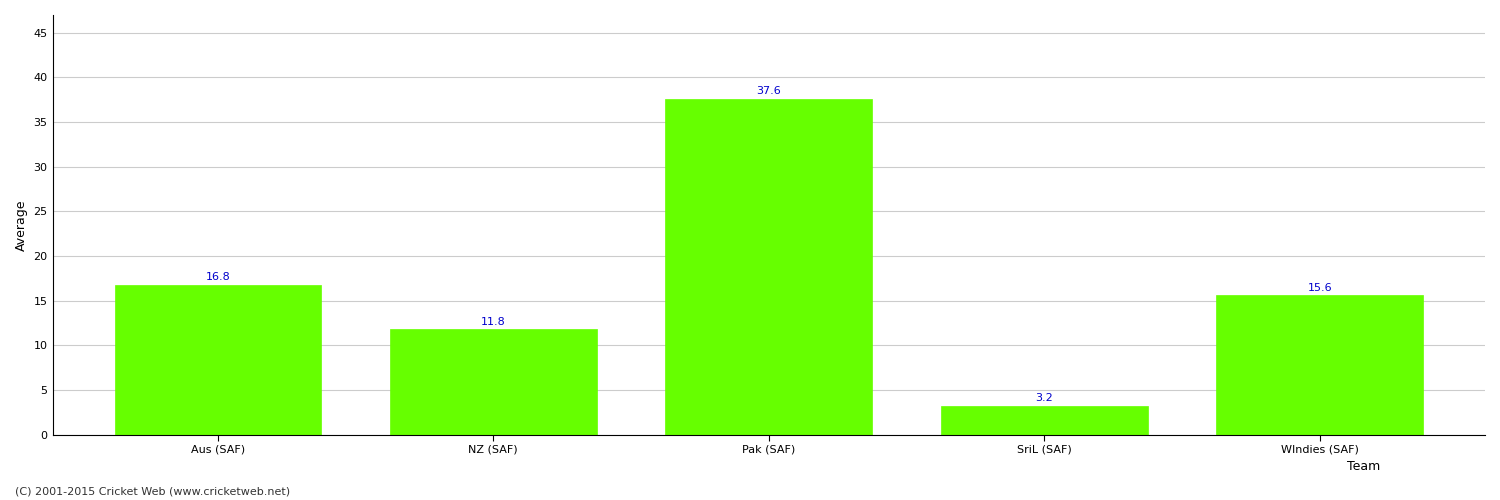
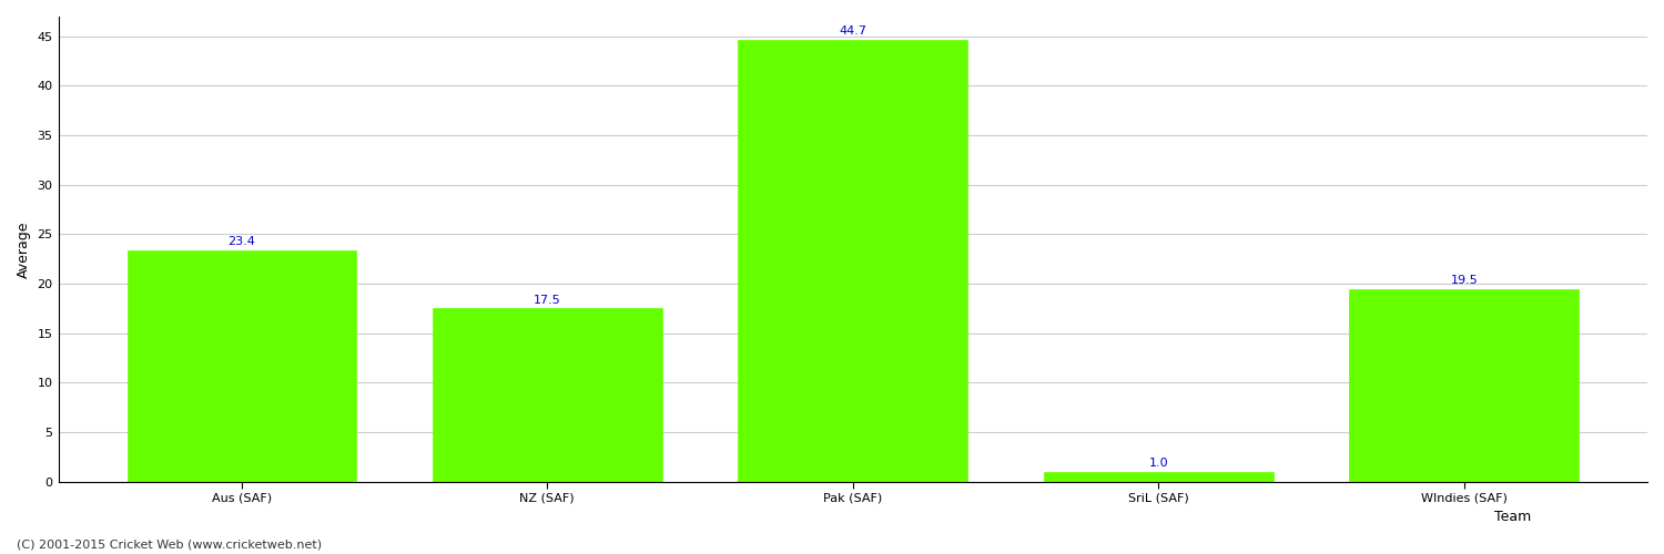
Aus (SAF): 16.8 -> 23.4
NZ (SAF): 11.8 -> 17.5
Pak (SAF): 37.6 -> 44.7
SriL (SAF): 3.2 -> 1.0
WIndies (SAF): 15.6 -> 19.5
